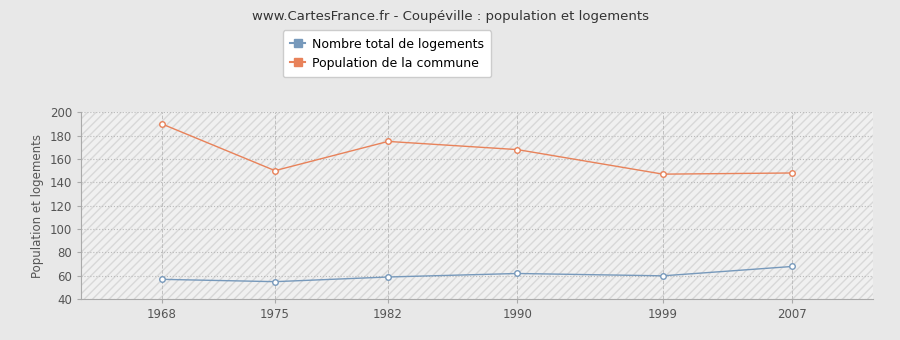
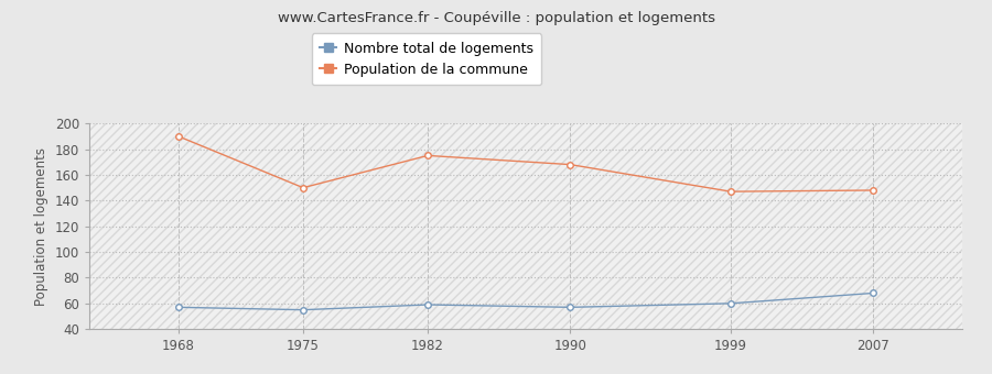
Nombre total de logements/1990: 62 -> 57
